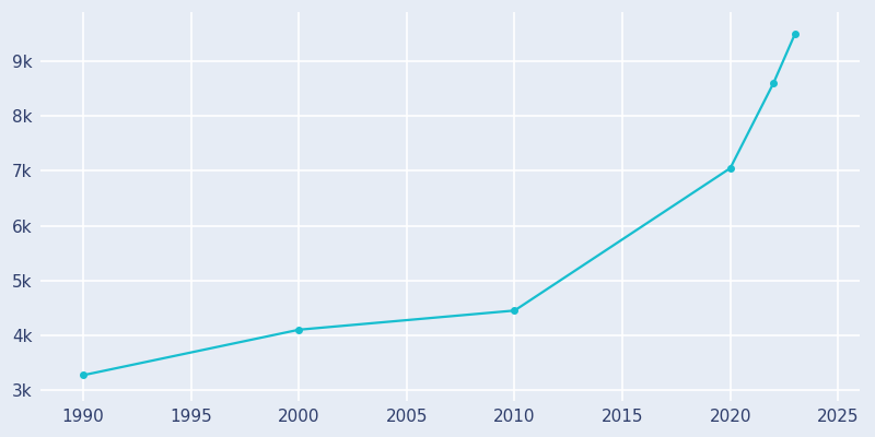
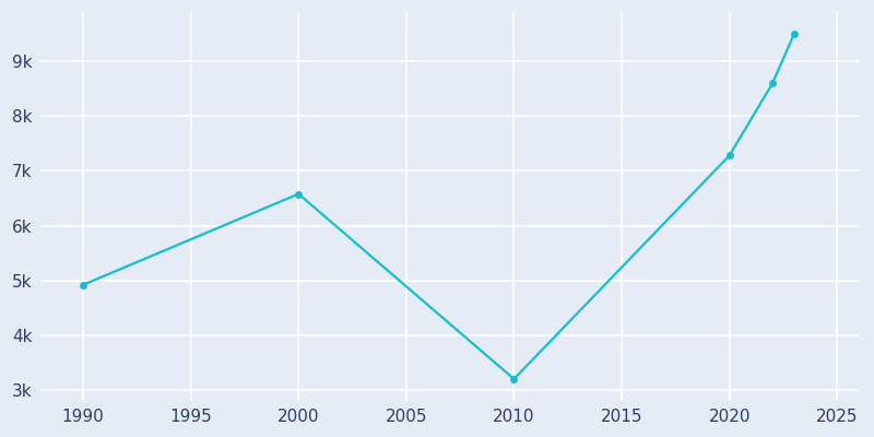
1990: 3.27k -> 4.92k
2000: 4.10k -> 6.58k
2010: 4.45k -> 3.20k
2020: 7.05k -> 7.28k
